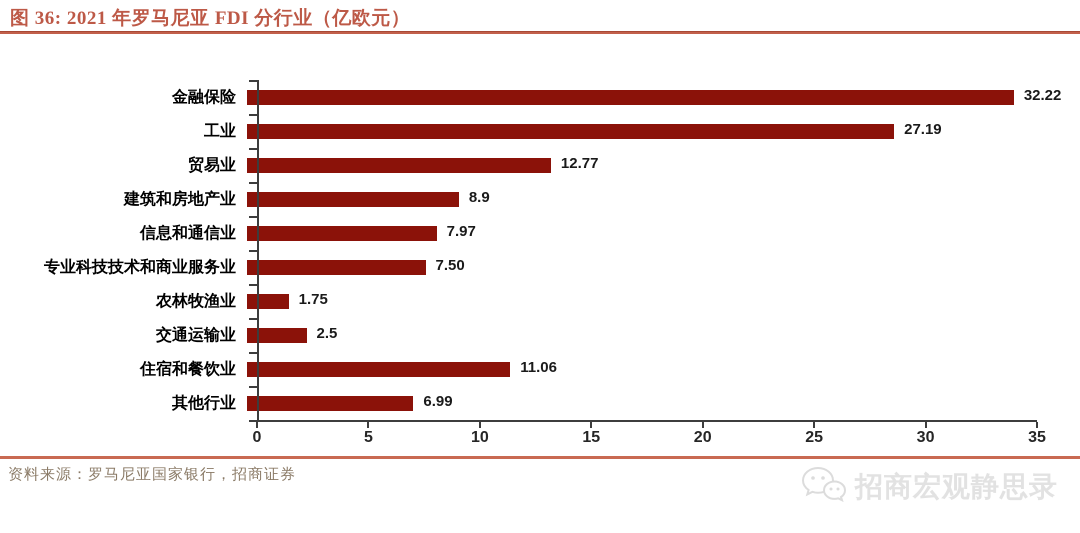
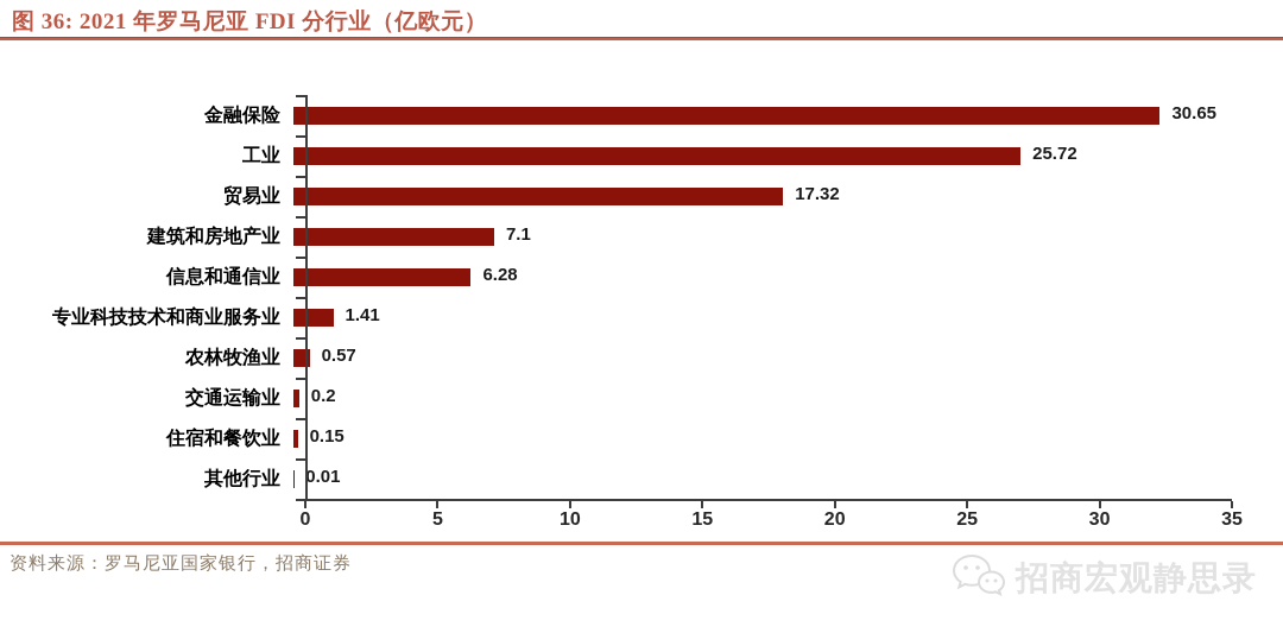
金融保险: 32.22 -> 30.65
工业: 27.19 -> 25.72
贸易业: 12.77 -> 17.32
建筑和房地产业: 8.9 -> 7.1
信息和通信业: 7.97 -> 6.28
专业科技技术和商业服务业: 7.50 -> 1.41
农林牧渔业: 1.75 -> 0.57
交通运输业: 2.5 -> 0.2
住宿和餐饮业: 11.06 -> 0.15
其他行业: 6.99 -> 0.01
